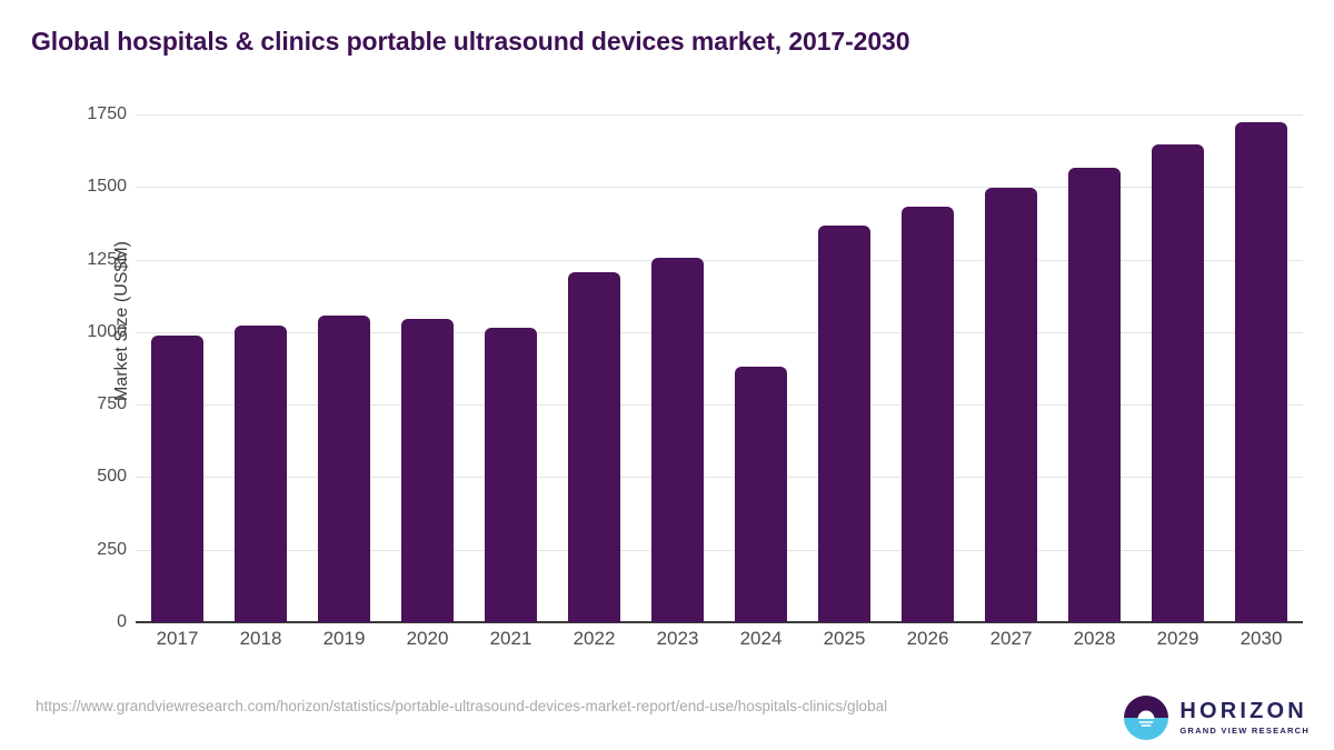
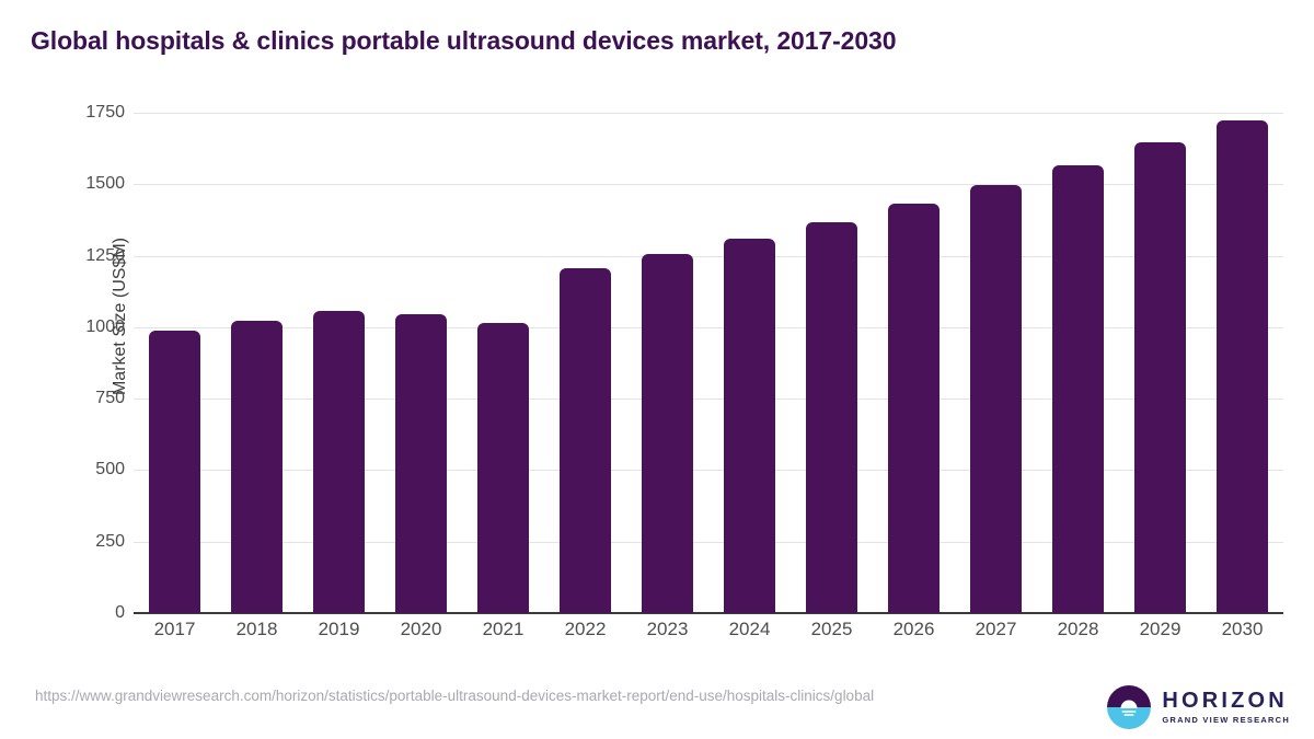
2024: 880 -> 1310
